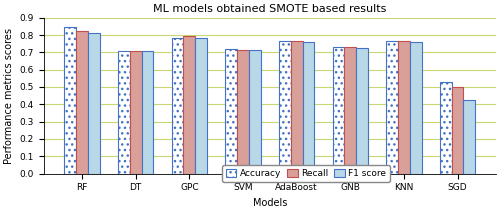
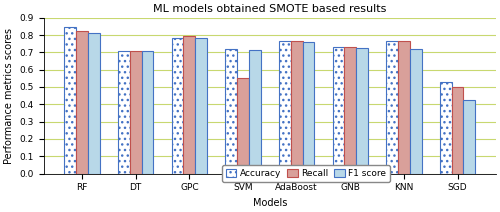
Recall/SVM: 0.71 -> 0.55
F1 score/KNN: 0.76 -> 0.72
